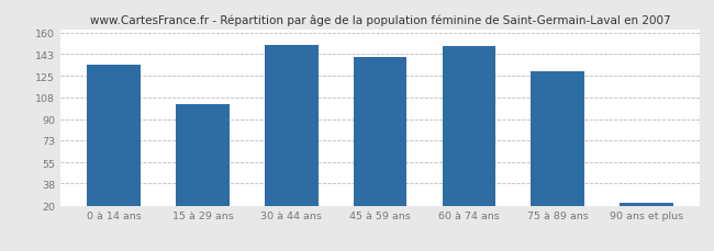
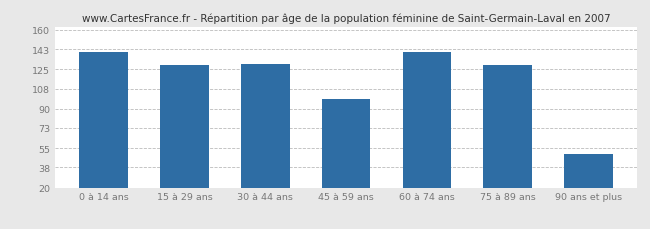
0 à 14 ans: 134 -> 140
15 à 29 ans: 102 -> 129
30 à 44 ans: 150 -> 130
45 à 59 ans: 140 -> 99
60 à 74 ans: 149 -> 140
90 ans et plus: 22 -> 50
